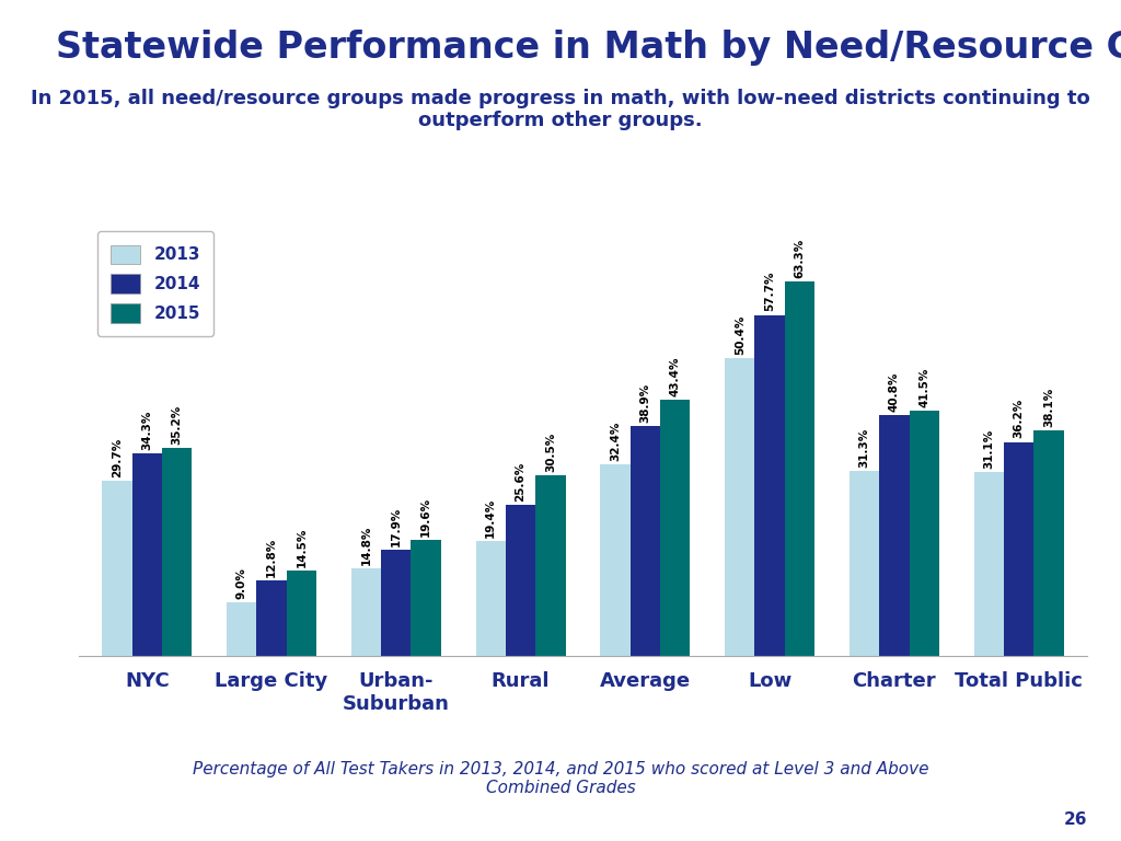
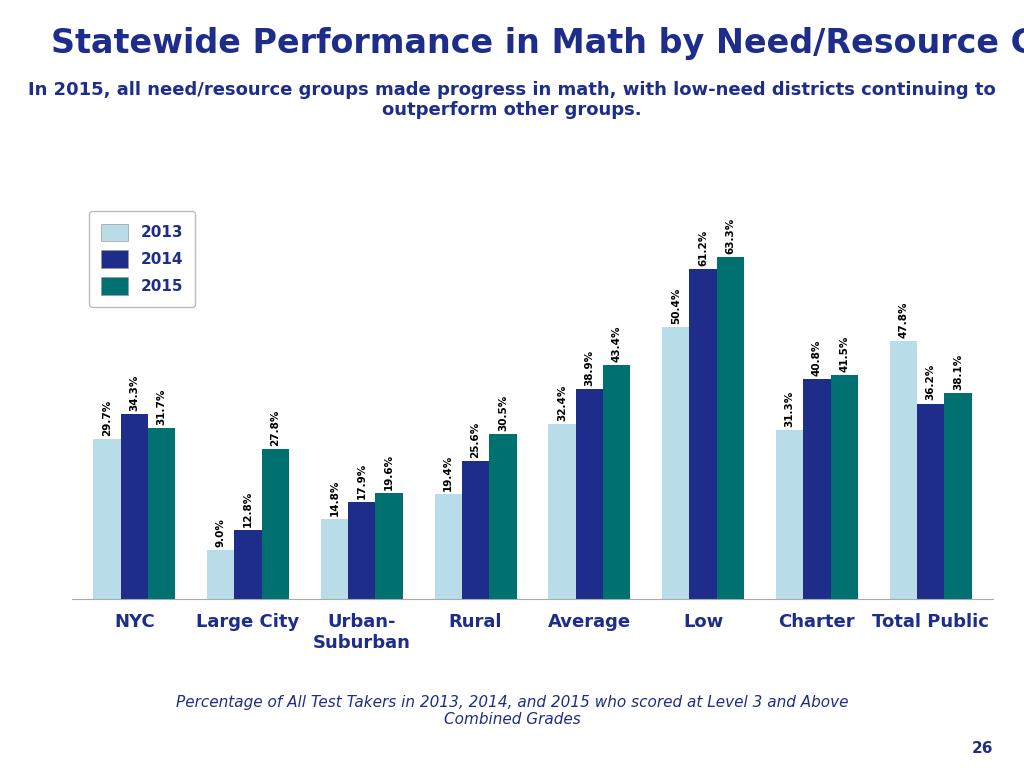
2015/NYC: 35.2% -> 31.7%
2015/Large City: 14.5% -> 27.8%
2014/Low: 57.7% -> 61.2%
2013/Total Public: 31.1% -> 47.8%
